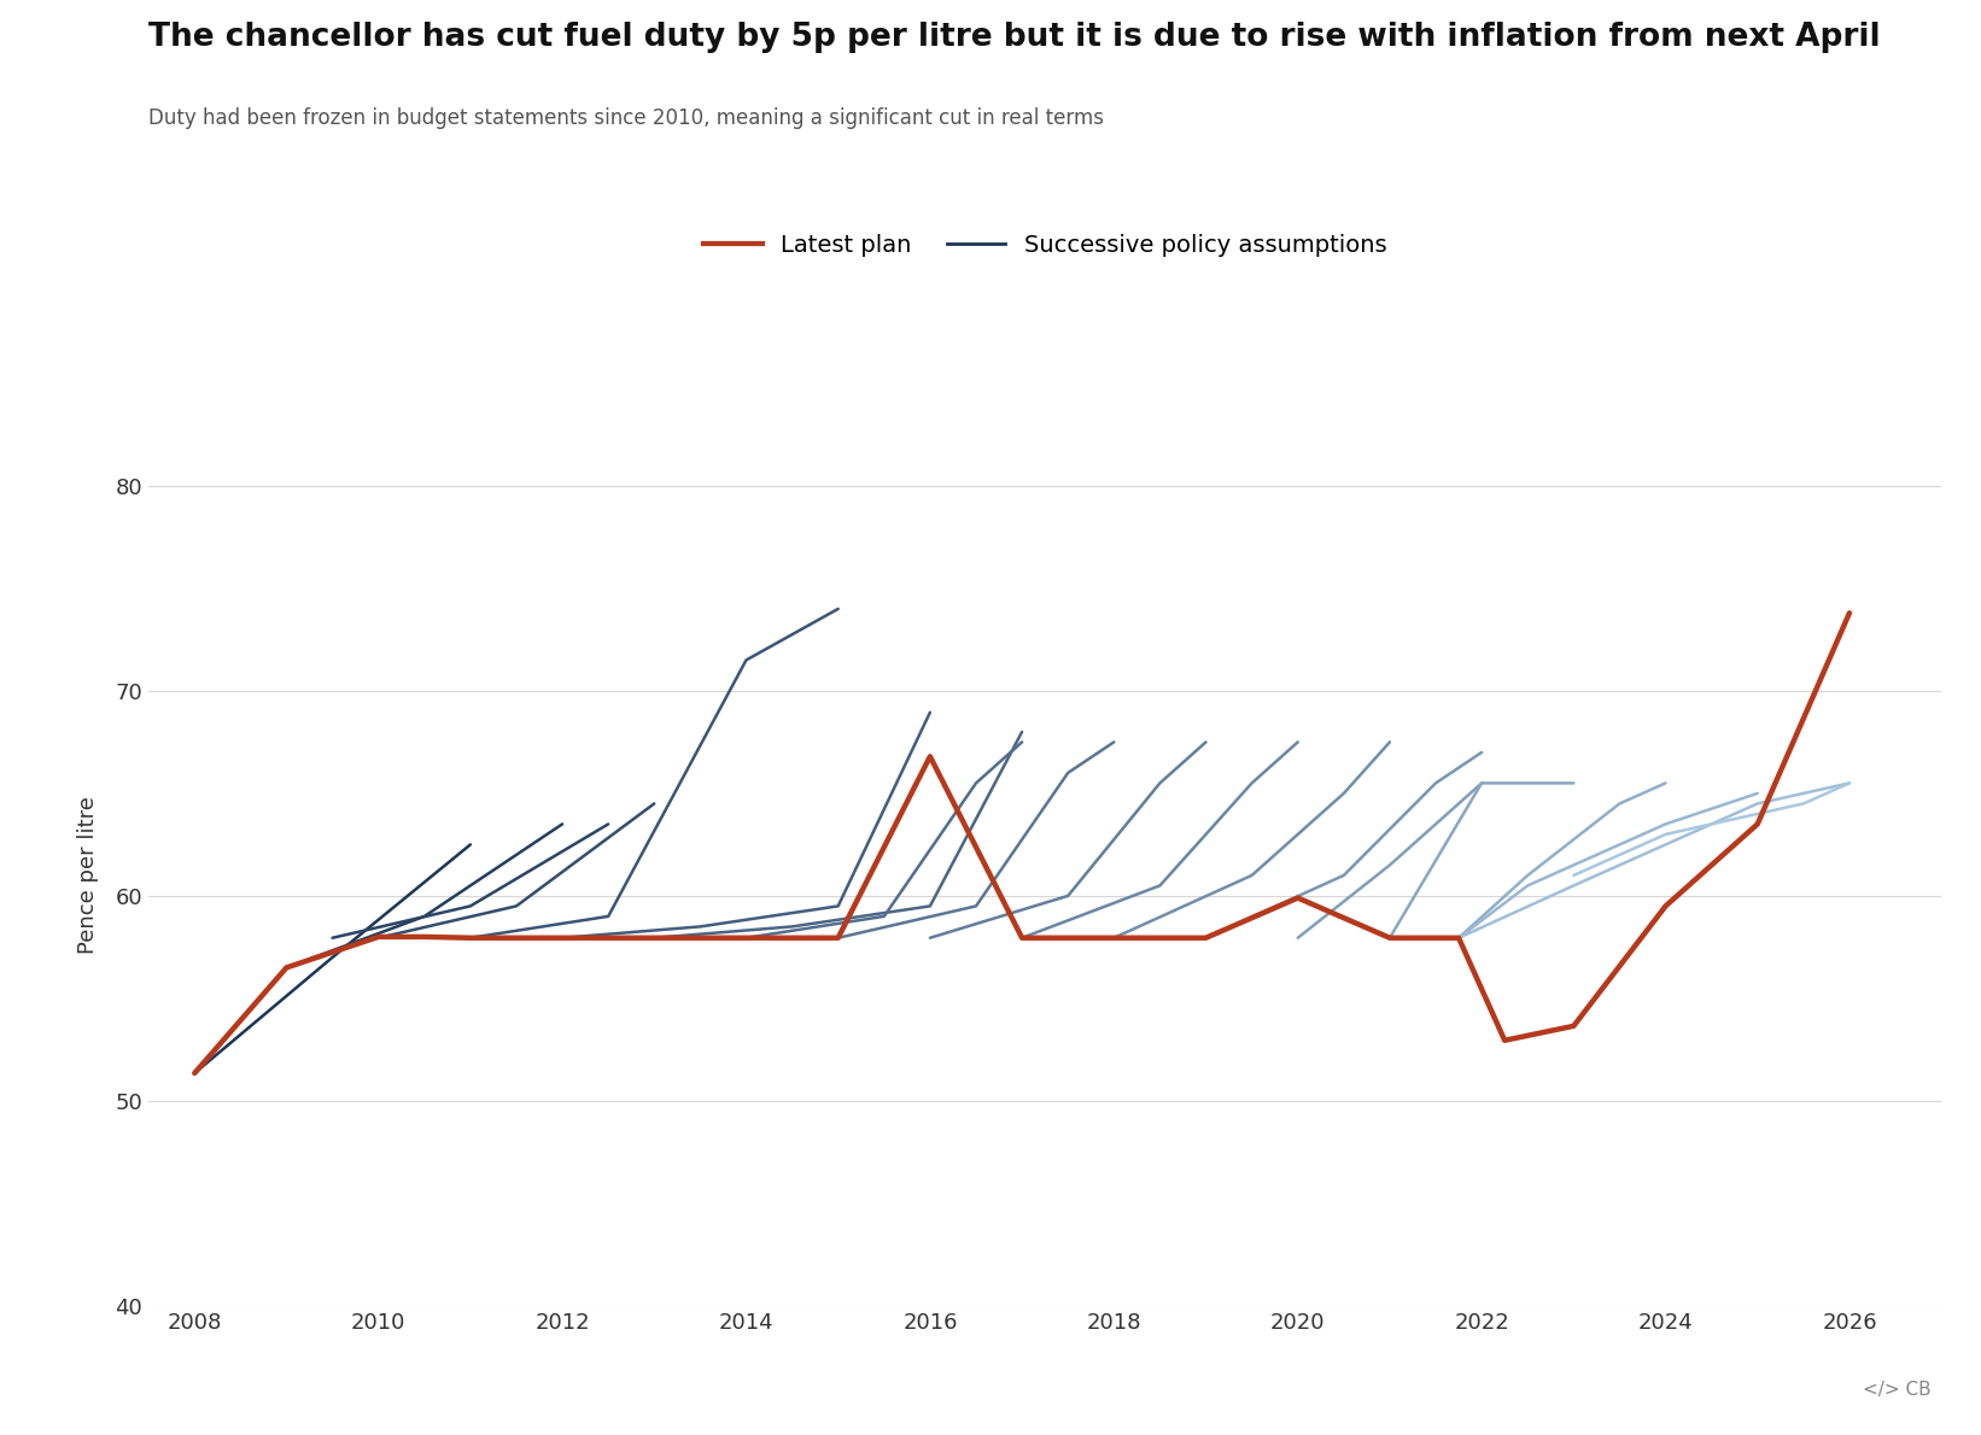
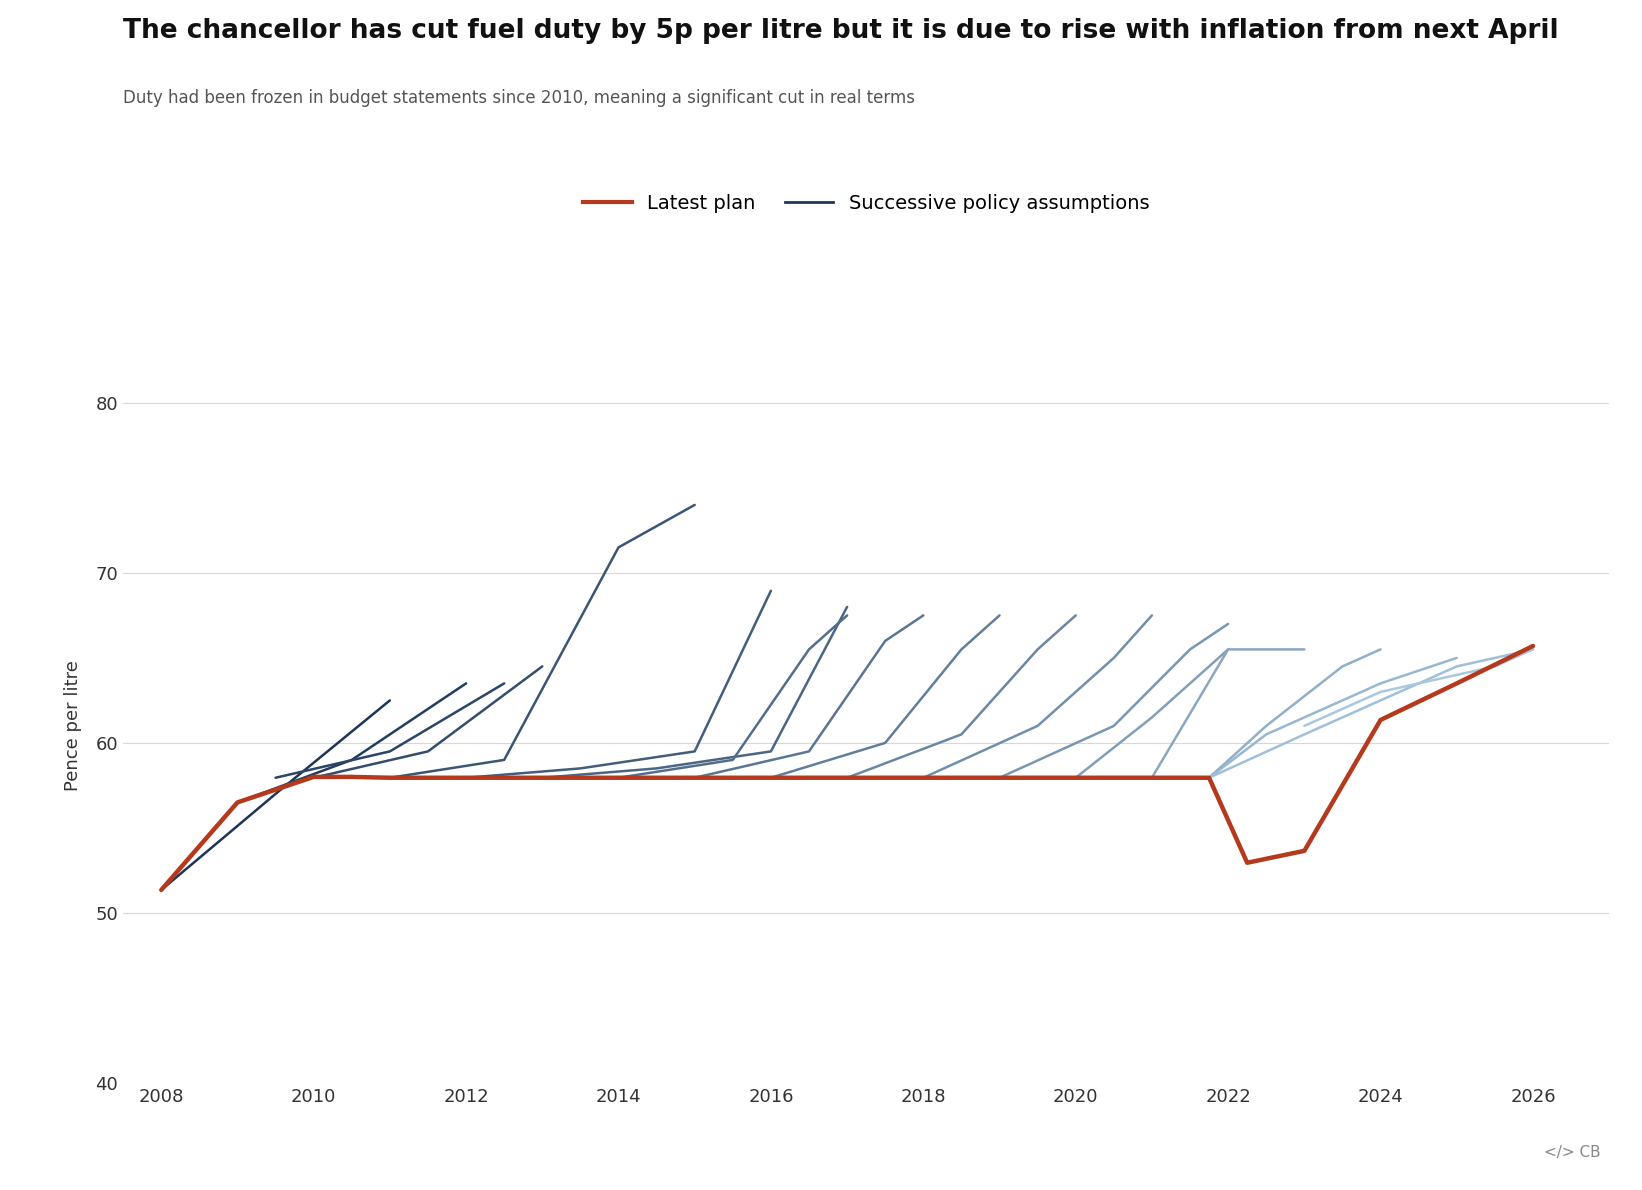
Latest plan/2016: 66.8 -> 58.0
Latest plan/2020: 59.9 -> 58.0
Latest plan/2024: 59.5 -> 61.4
Latest plan/2026: 73.8 -> 65.7
